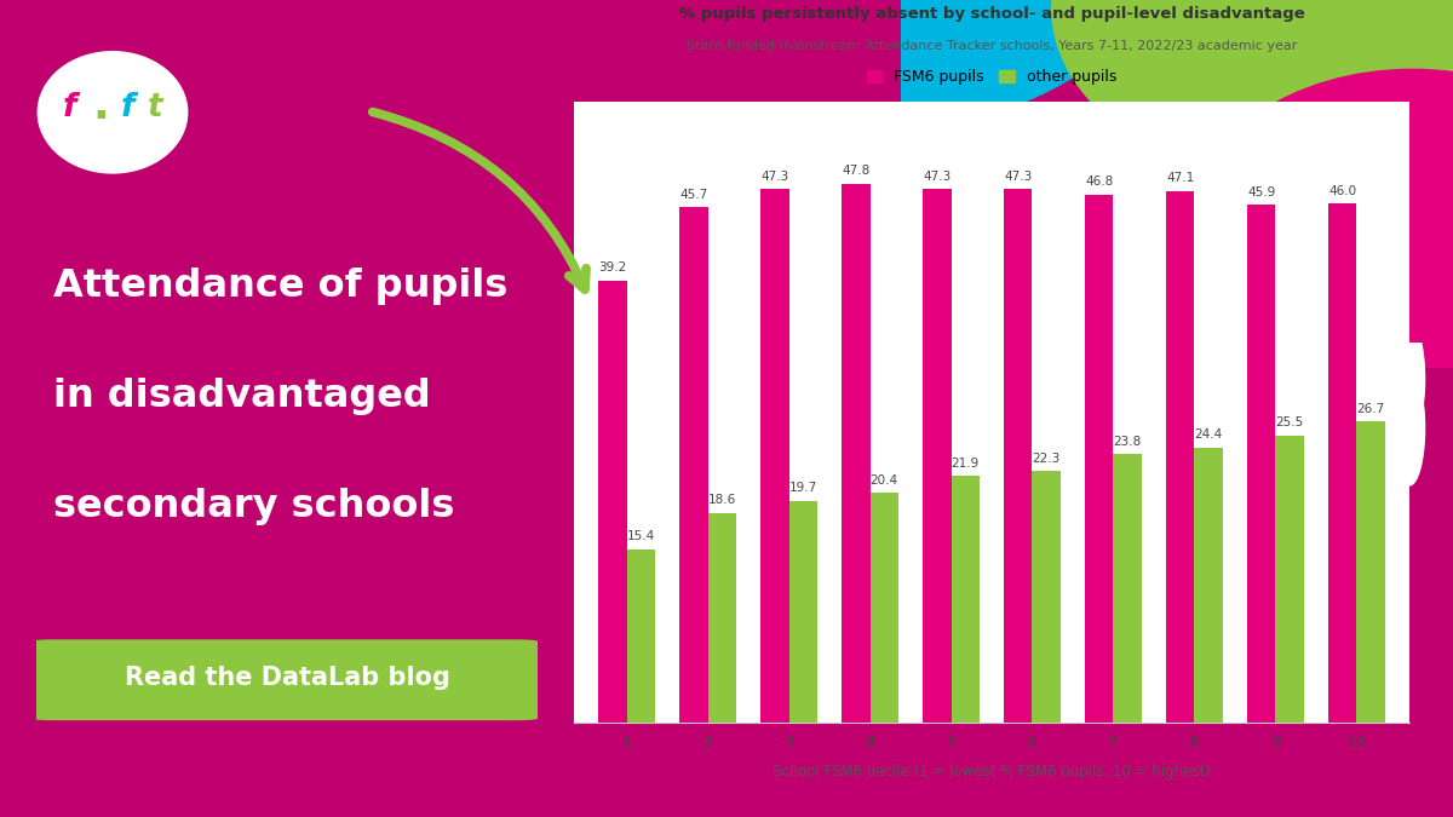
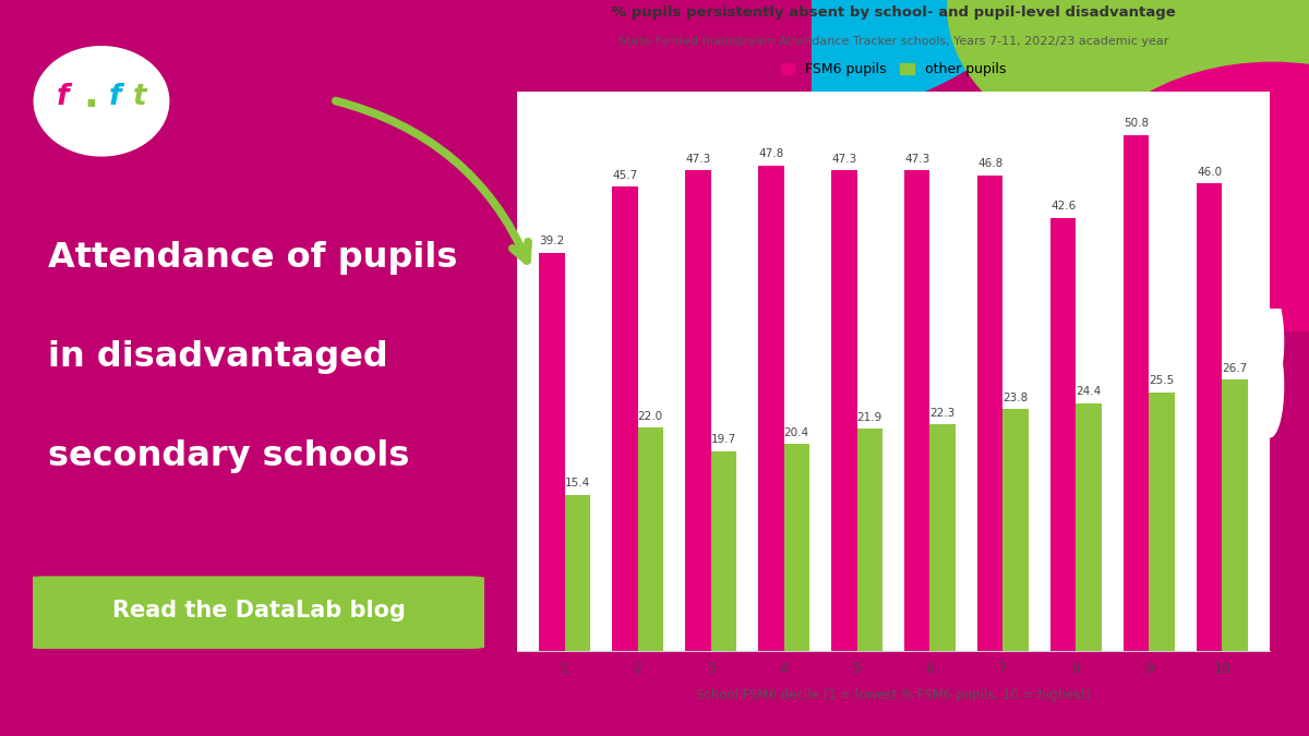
other pupils/2: 18.6 -> 22.0
FSM6 pupils/8: 47.1 -> 42.6
FSM6 pupils/9: 45.9 -> 50.8
